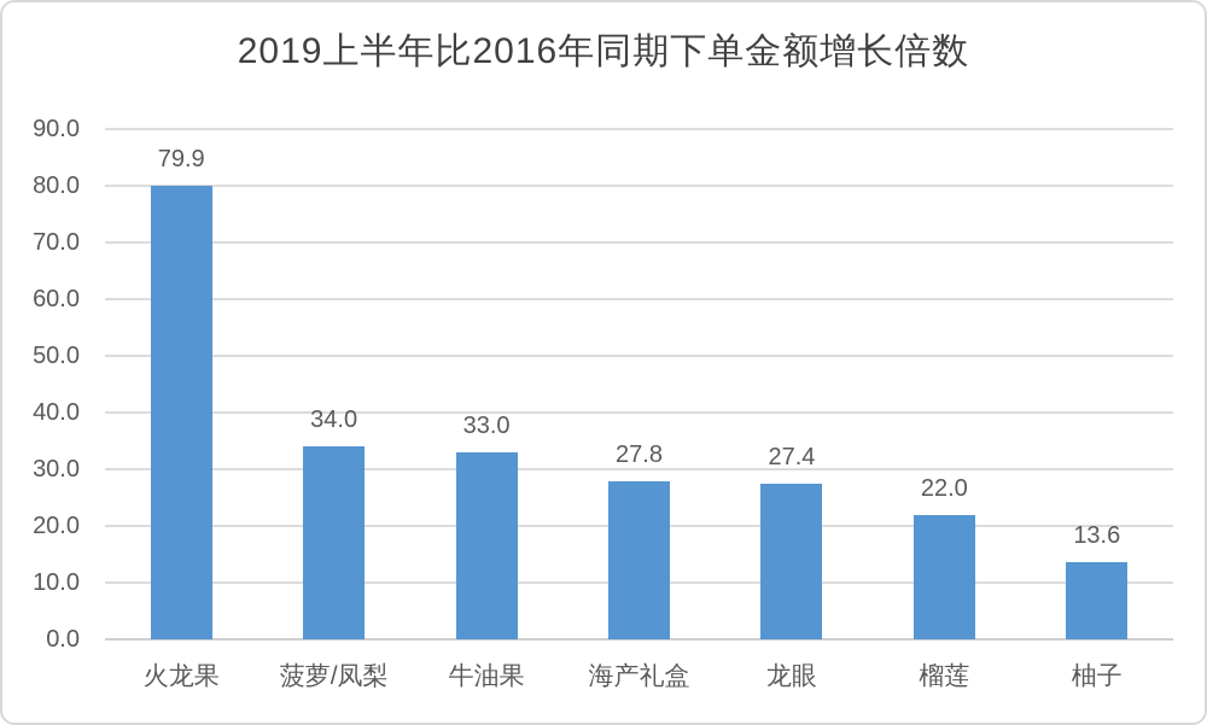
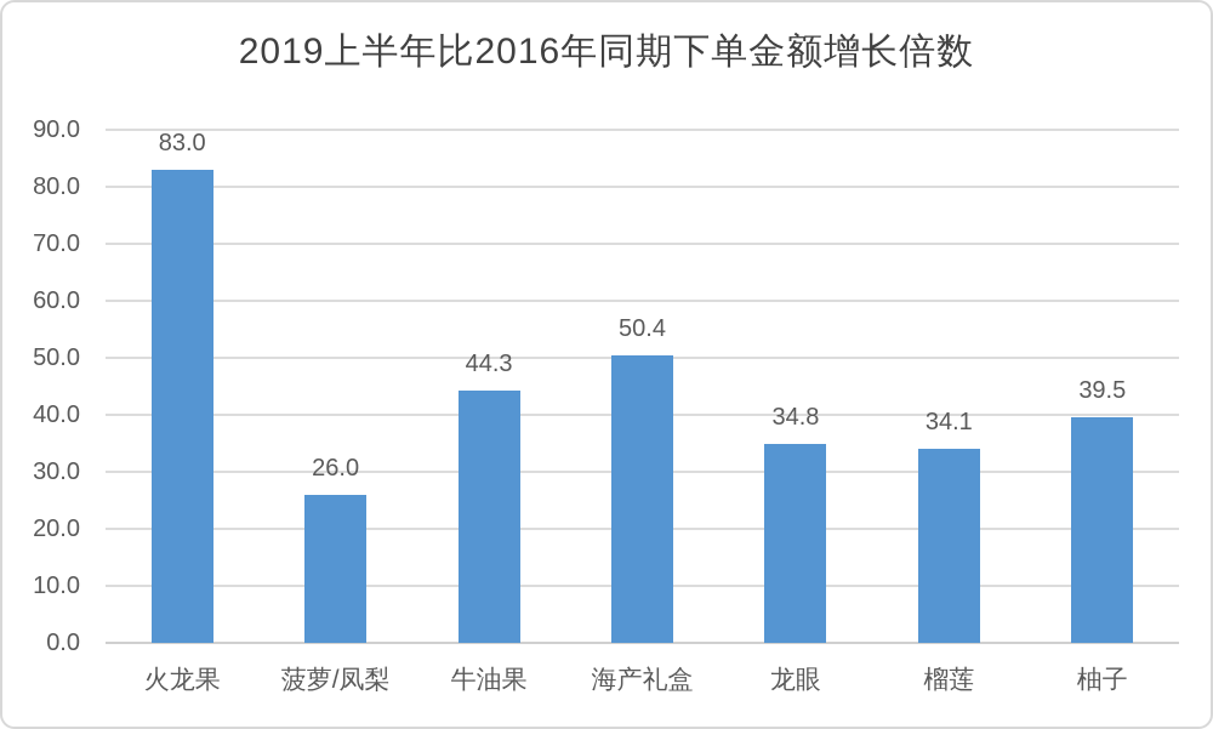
火龙果: 79.9 -> 83.0
菠萝/凤梨: 34.0 -> 26.0
牛油果: 33.0 -> 44.3
海产礼盒: 27.8 -> 50.4
龙眼: 27.4 -> 34.8
榴莲: 22.0 -> 34.1
柚子: 13.6 -> 39.5
